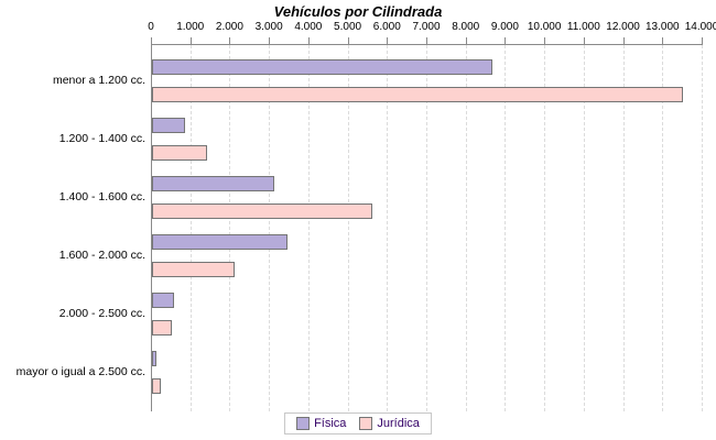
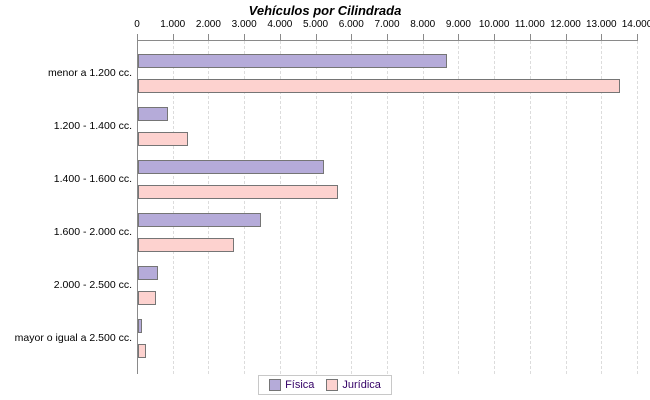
Física/1.400 - 1.600 cc.: 3100 -> 5200
Jurídica/1.600 - 2.000 cc.: 2100 -> 2700
